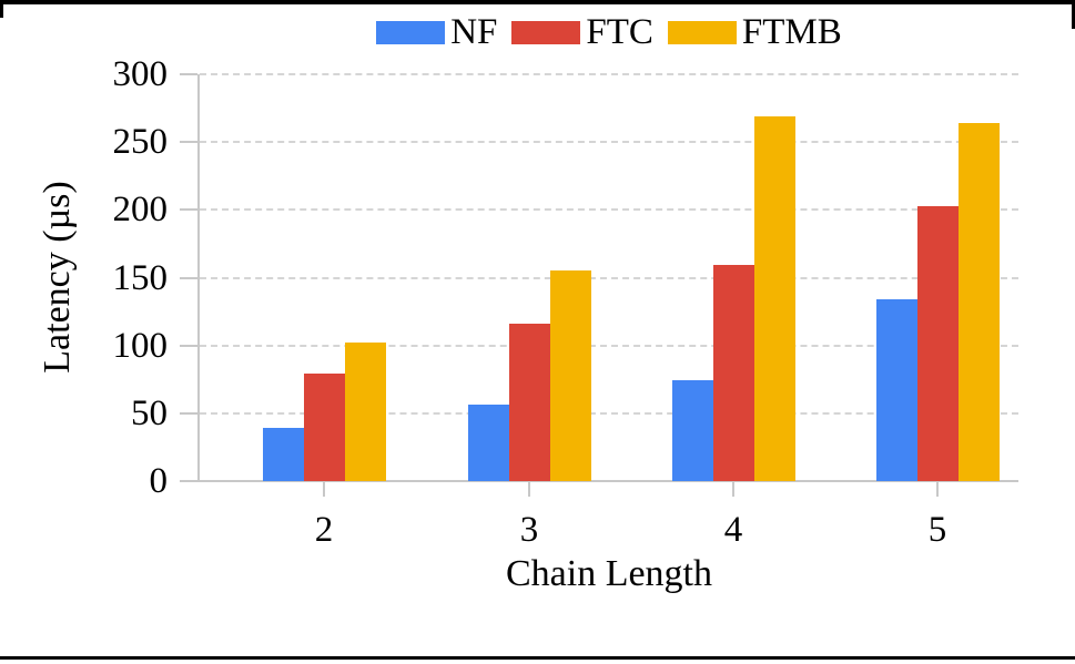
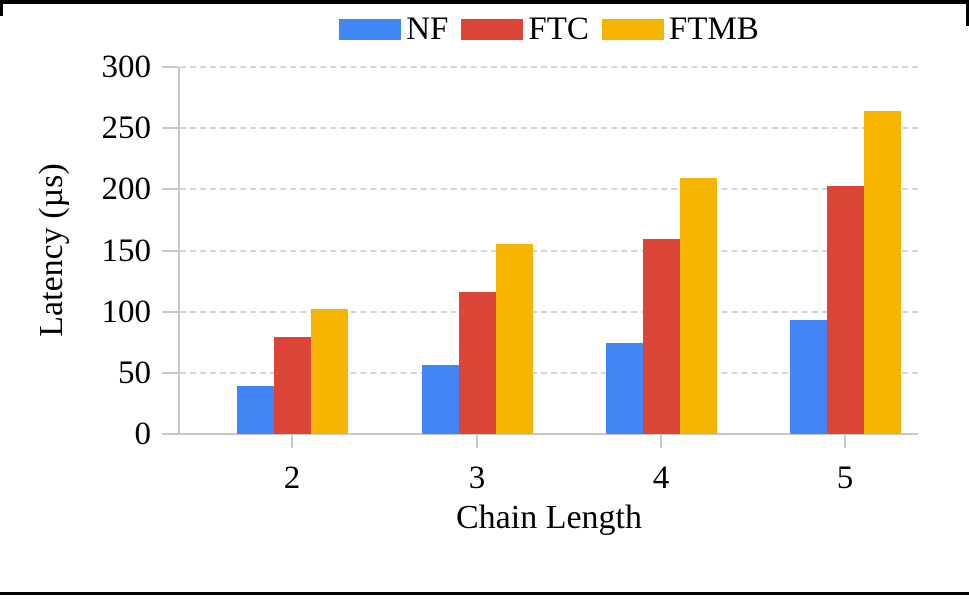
FTMB/4: 269 -> 209
NF/5: 134 -> 93
